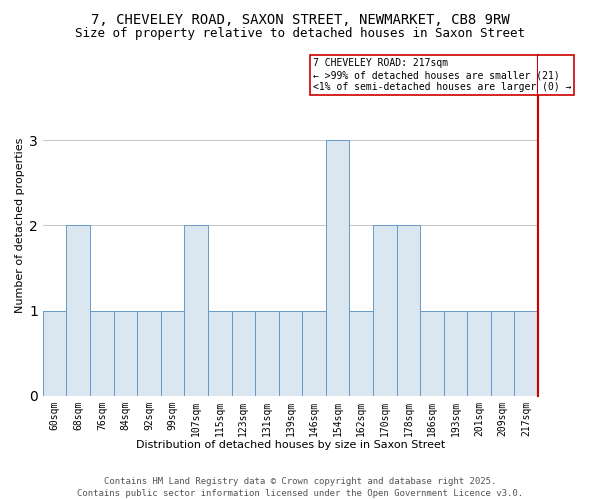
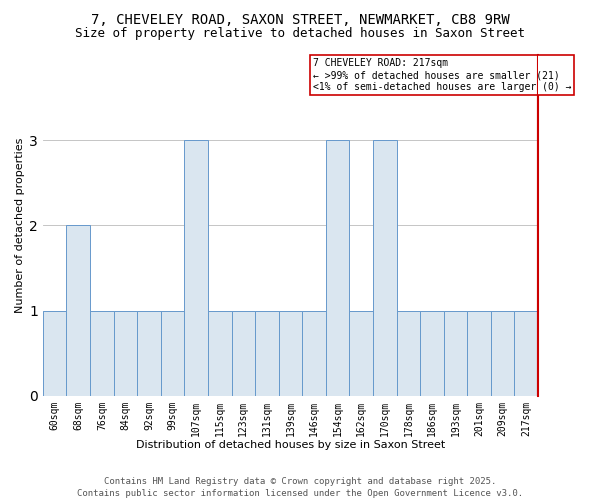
107sqm: 2 -> 3
170sqm: 2 -> 3
178sqm: 2 -> 1
